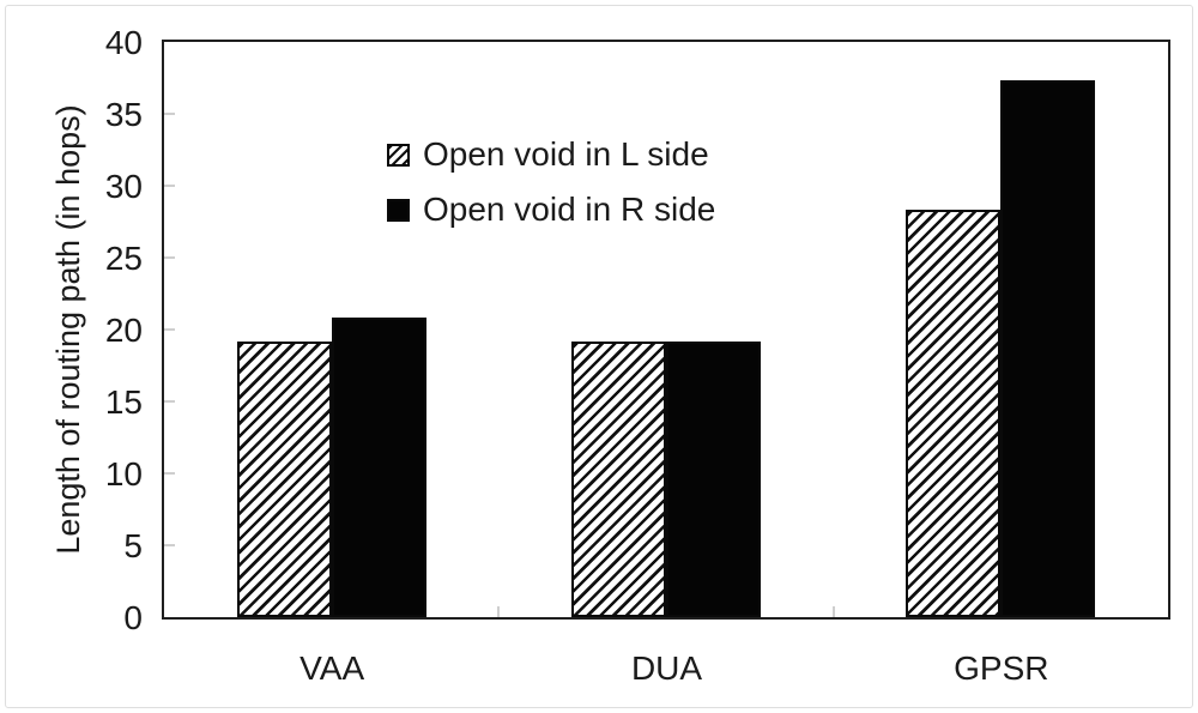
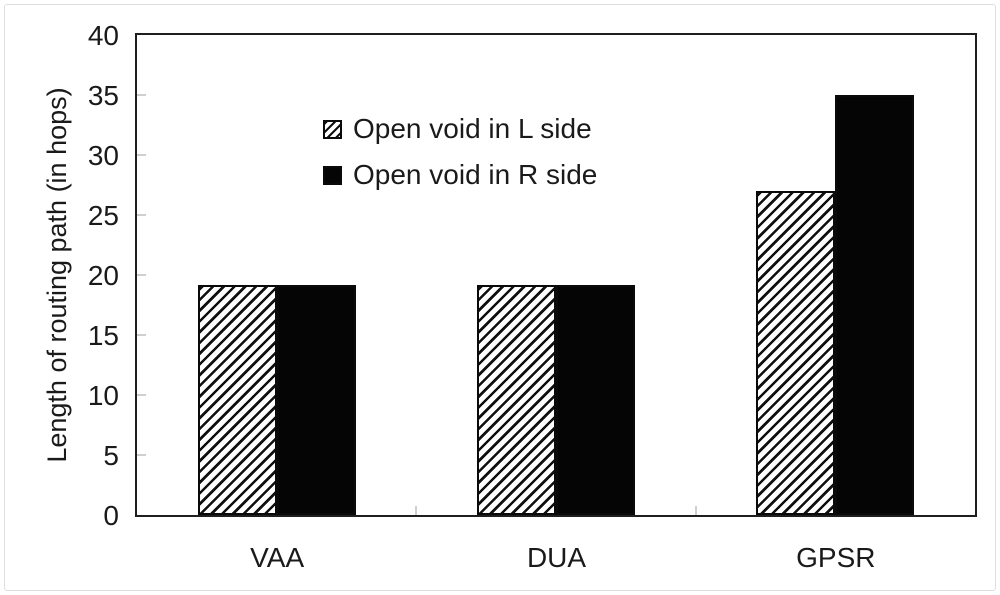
Open void in R side/VAA: 20.8 -> 19.2
Open void in L side/GPSR: 28.3 -> 27.0
Open void in R side/GPSR: 37.3 -> 35.0
